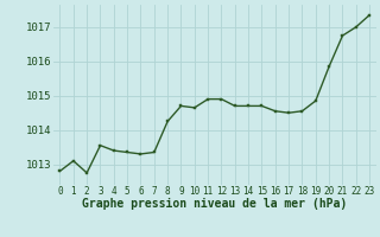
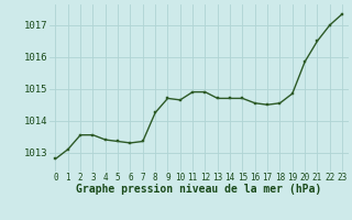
2: 1012.75 -> 1013.55
21: 1016.75 -> 1016.50
